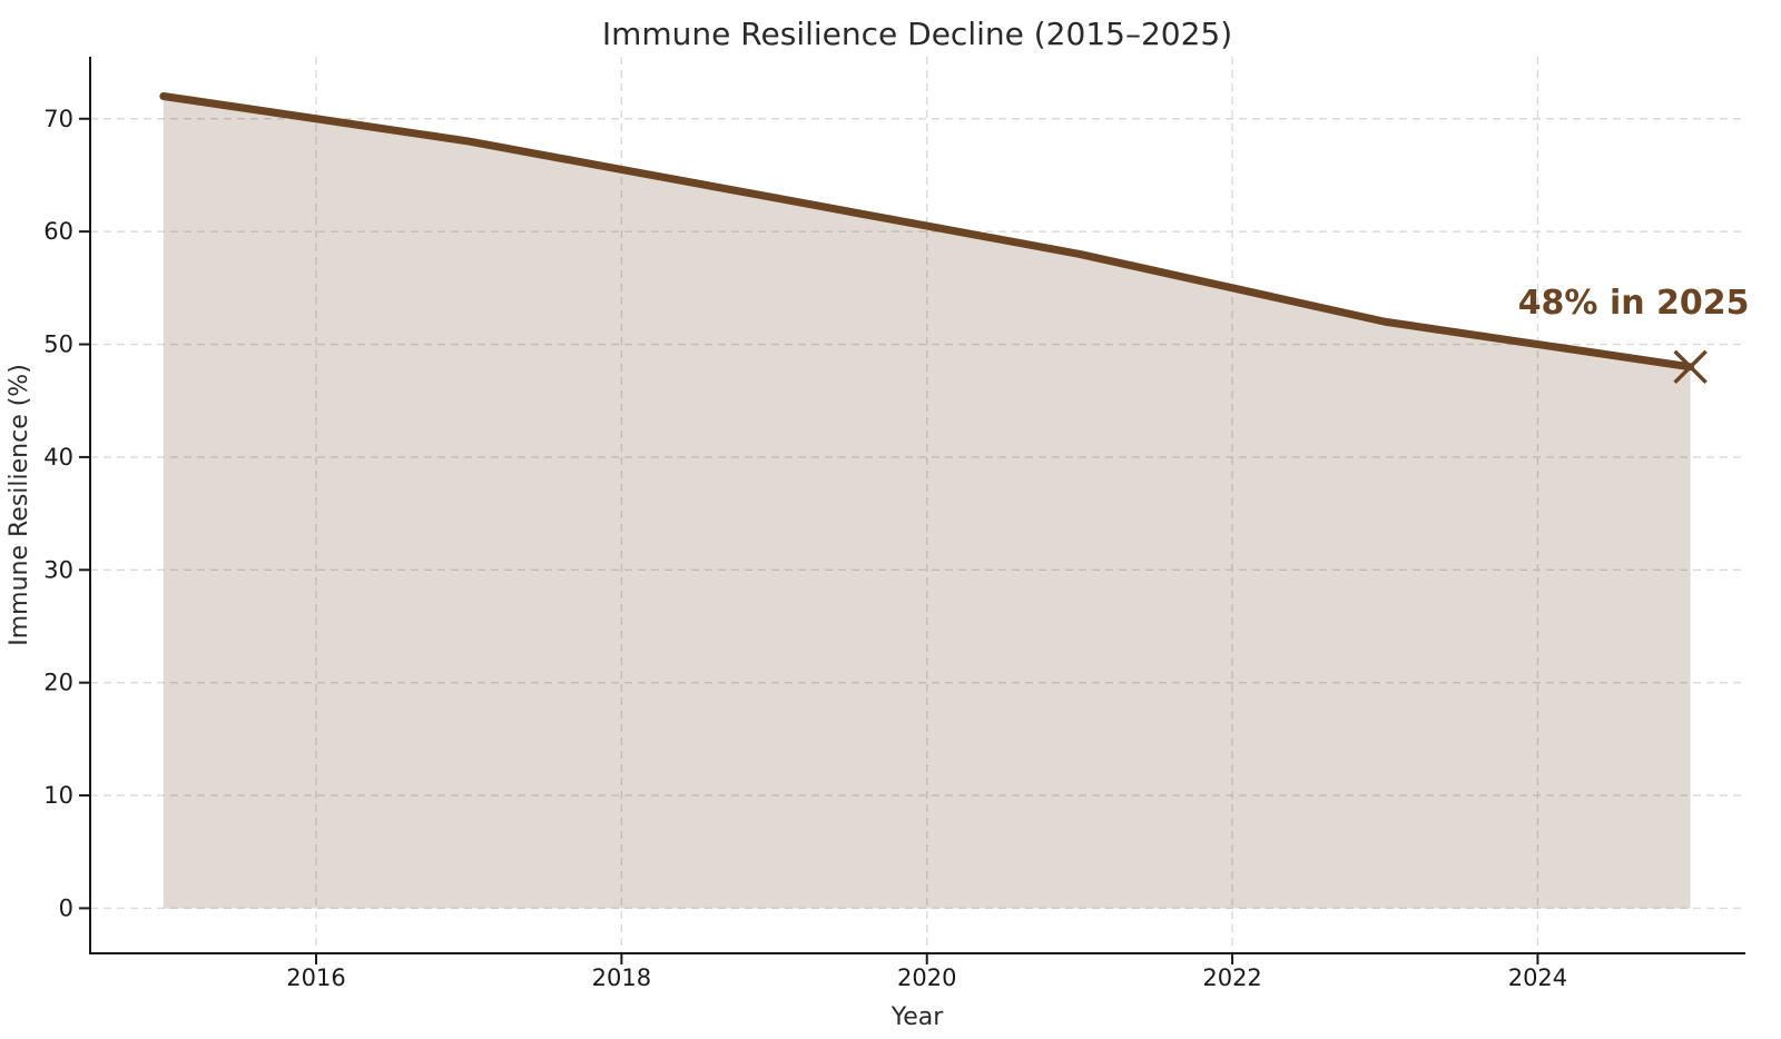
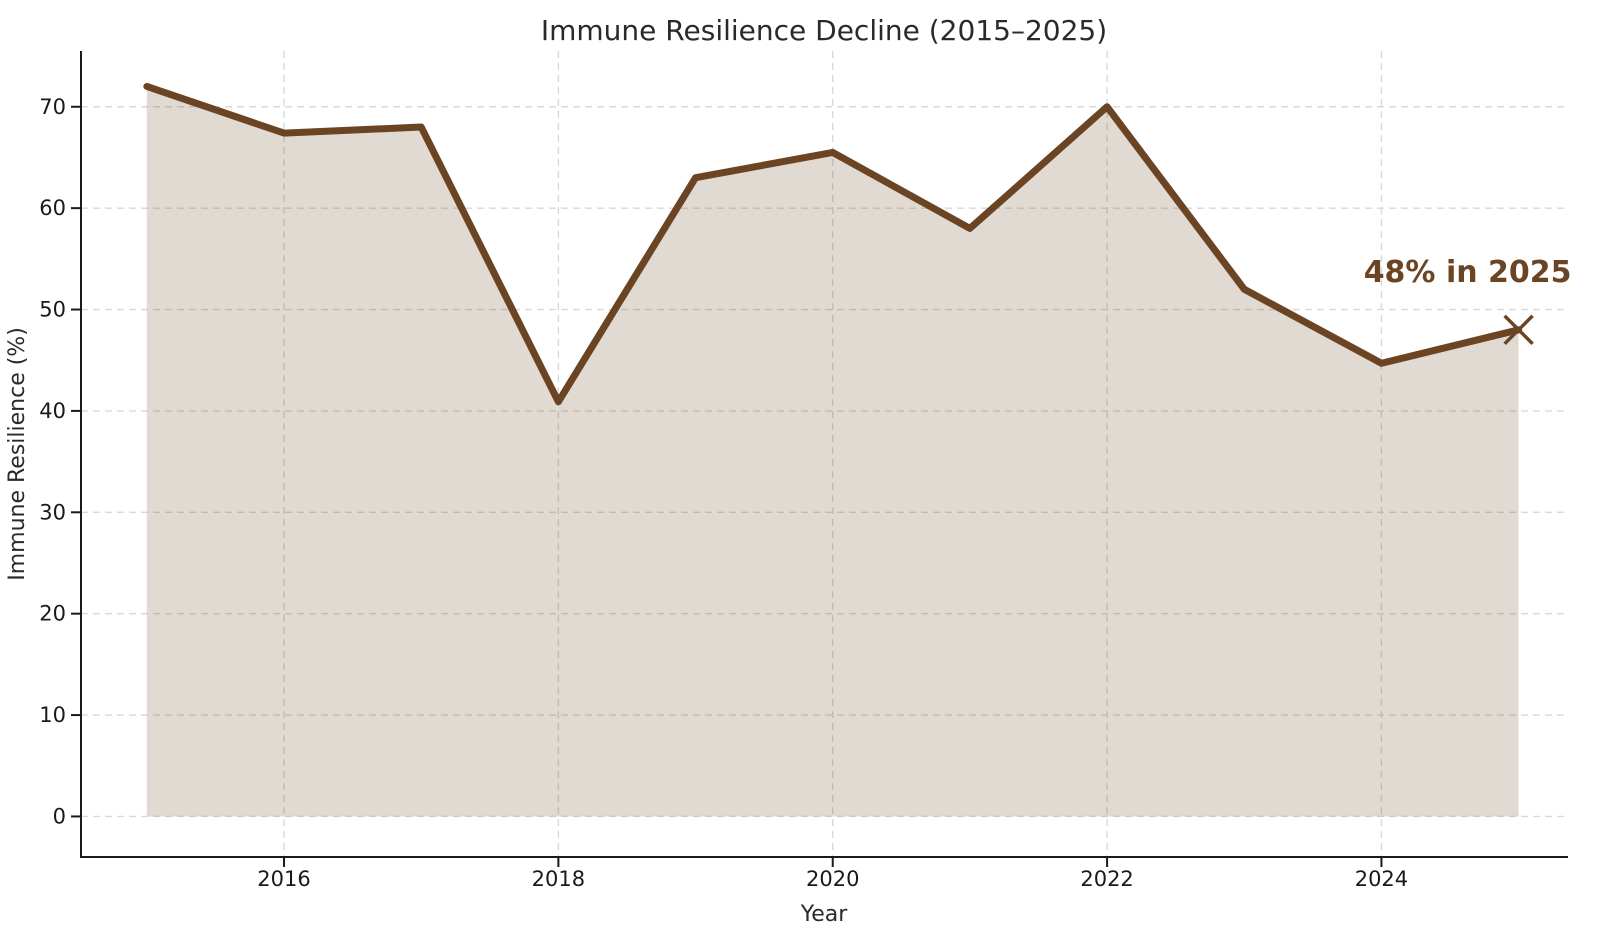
2016: 70.0 -> 67.4
2018: 65.5 -> 40.9
2020: 60.5 -> 65.5
2022: 55.0 -> 70.0
2024: 50.0 -> 44.7
